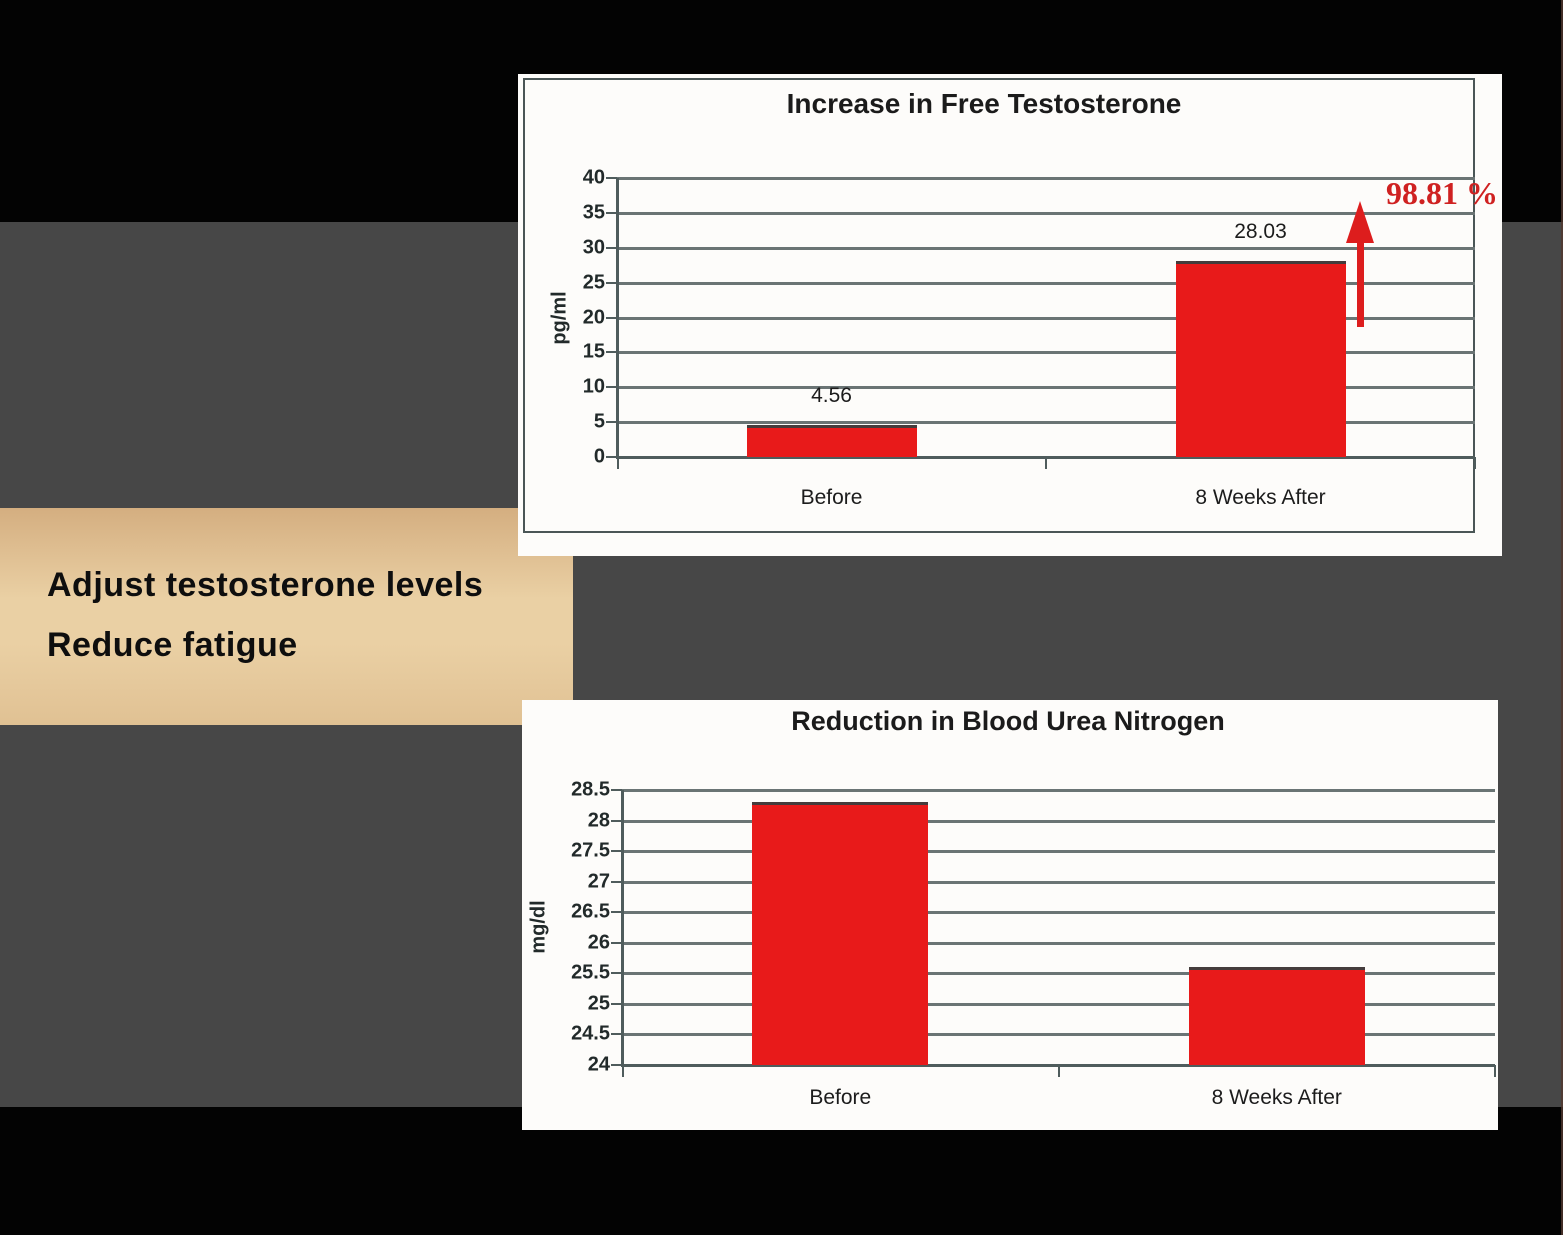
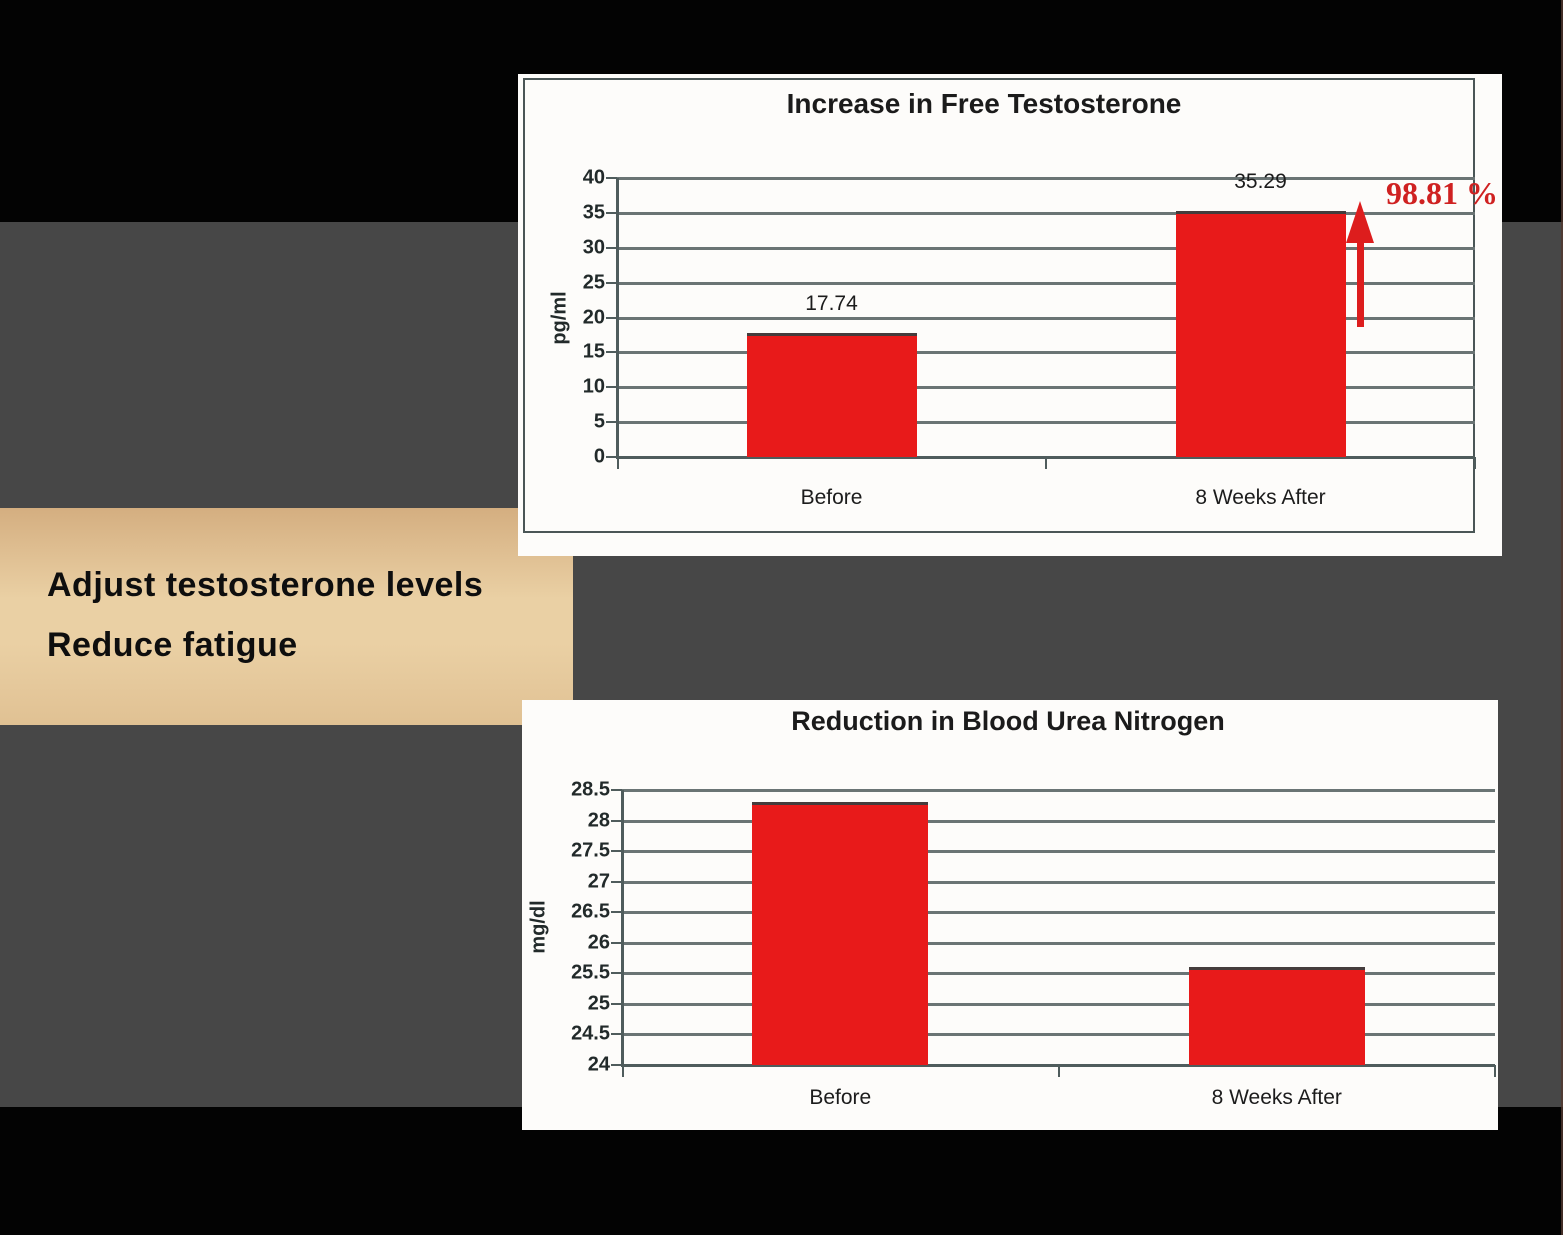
Increase in Free Testosterone/Before: 4.56 -> 17.74
Increase in Free Testosterone/8 Weeks After: 28.03 -> 35.29
